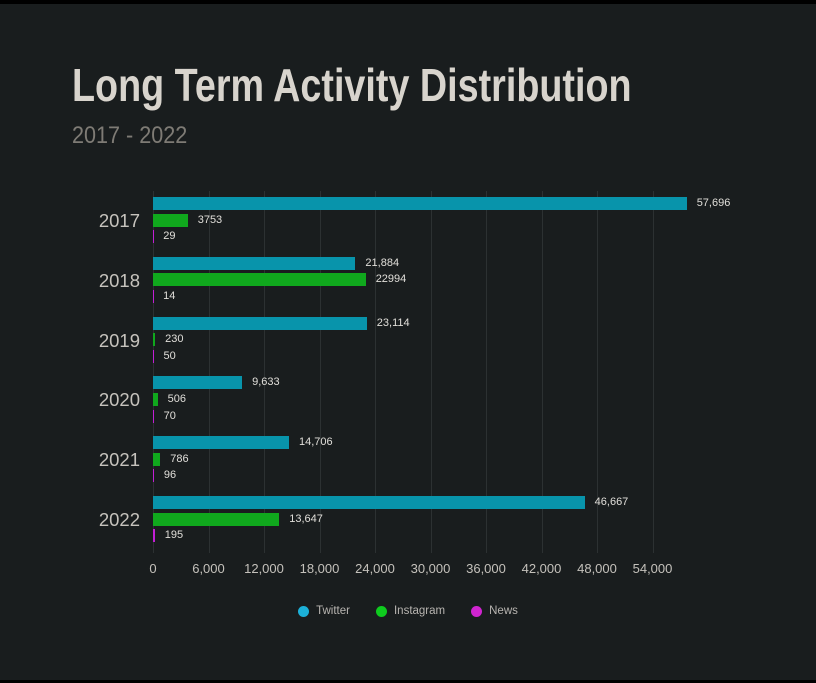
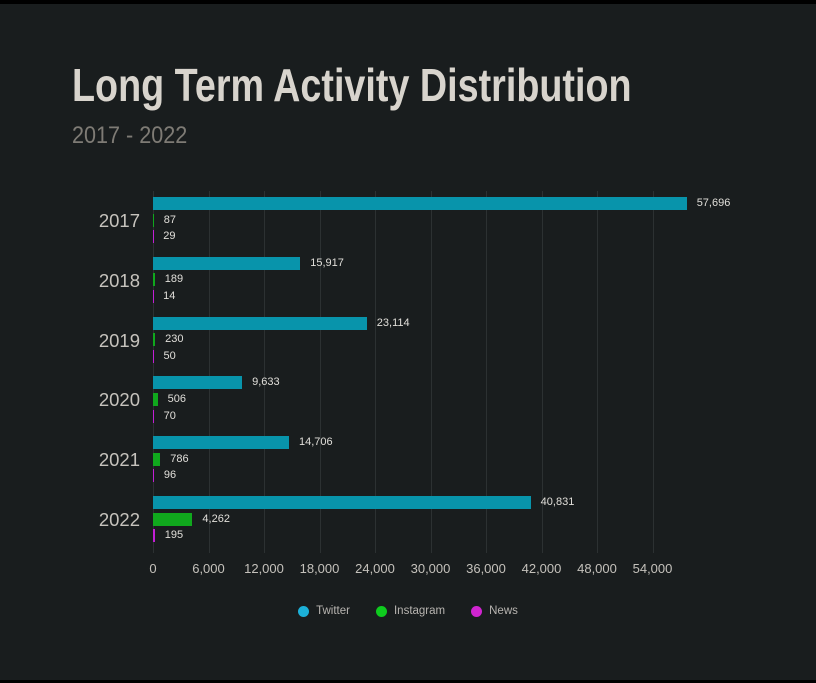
Instagram/2017: 3753 -> 87
Twitter/2018: 21,884 -> 15,917
Instagram/2018: 22994 -> 189
Twitter/2022: 46,667 -> 40,831
Instagram/2022: 13,647 -> 4,262
